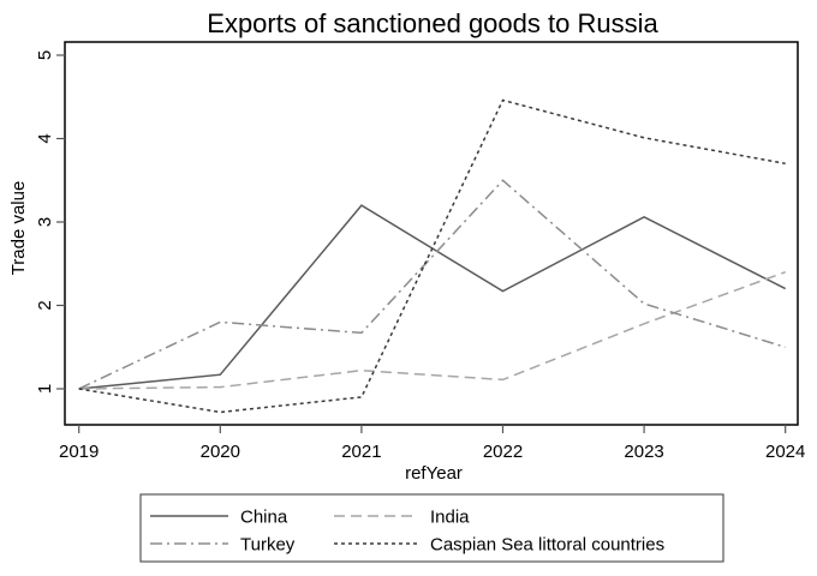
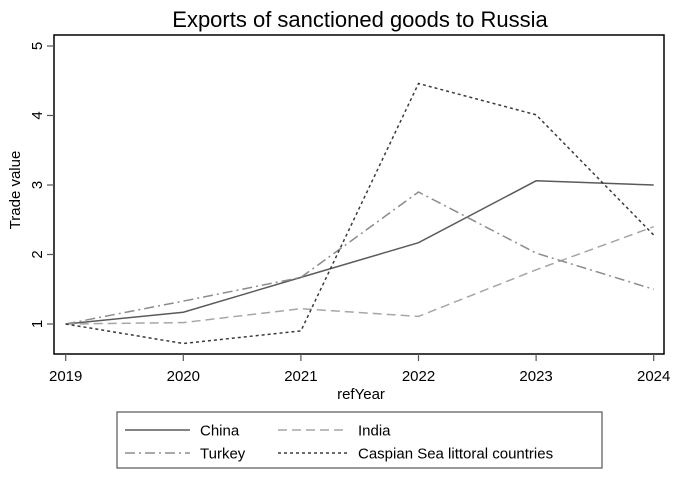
Turkey/2020: 1.8 -> 1.3
China/2021: 3.2 -> 1.7
Turkey/2022: 3.5 -> 2.9
China/2024: 2.2 -> 3.0
Caspian Sea littoral countries/2024: 3.7 -> 2.3
